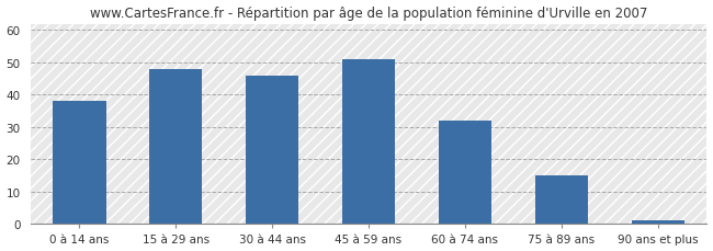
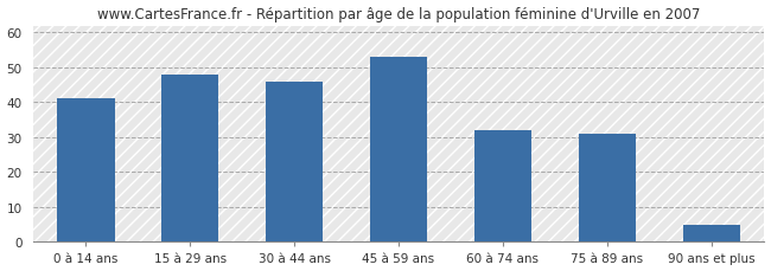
0 à 14 ans: 38 -> 41
45 à 59 ans: 51 -> 53
75 à 89 ans: 15 -> 31
90 ans et plus: 1 -> 5
